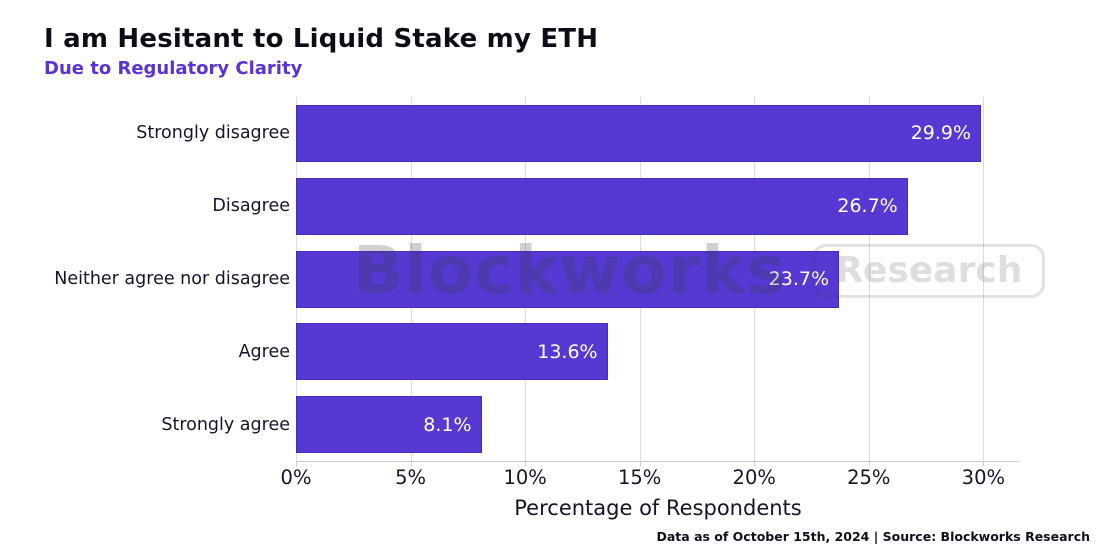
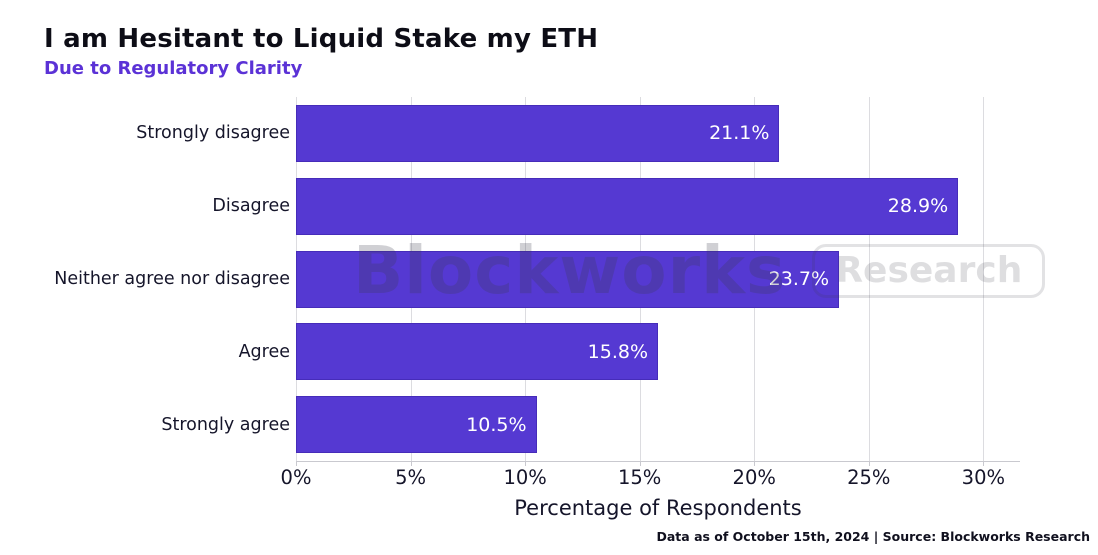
Strongly disagree: 29.9% -> 21.1%
Disagree: 26.7% -> 28.9%
Agree: 13.6% -> 15.8%
Strongly agree: 8.1% -> 10.5%
